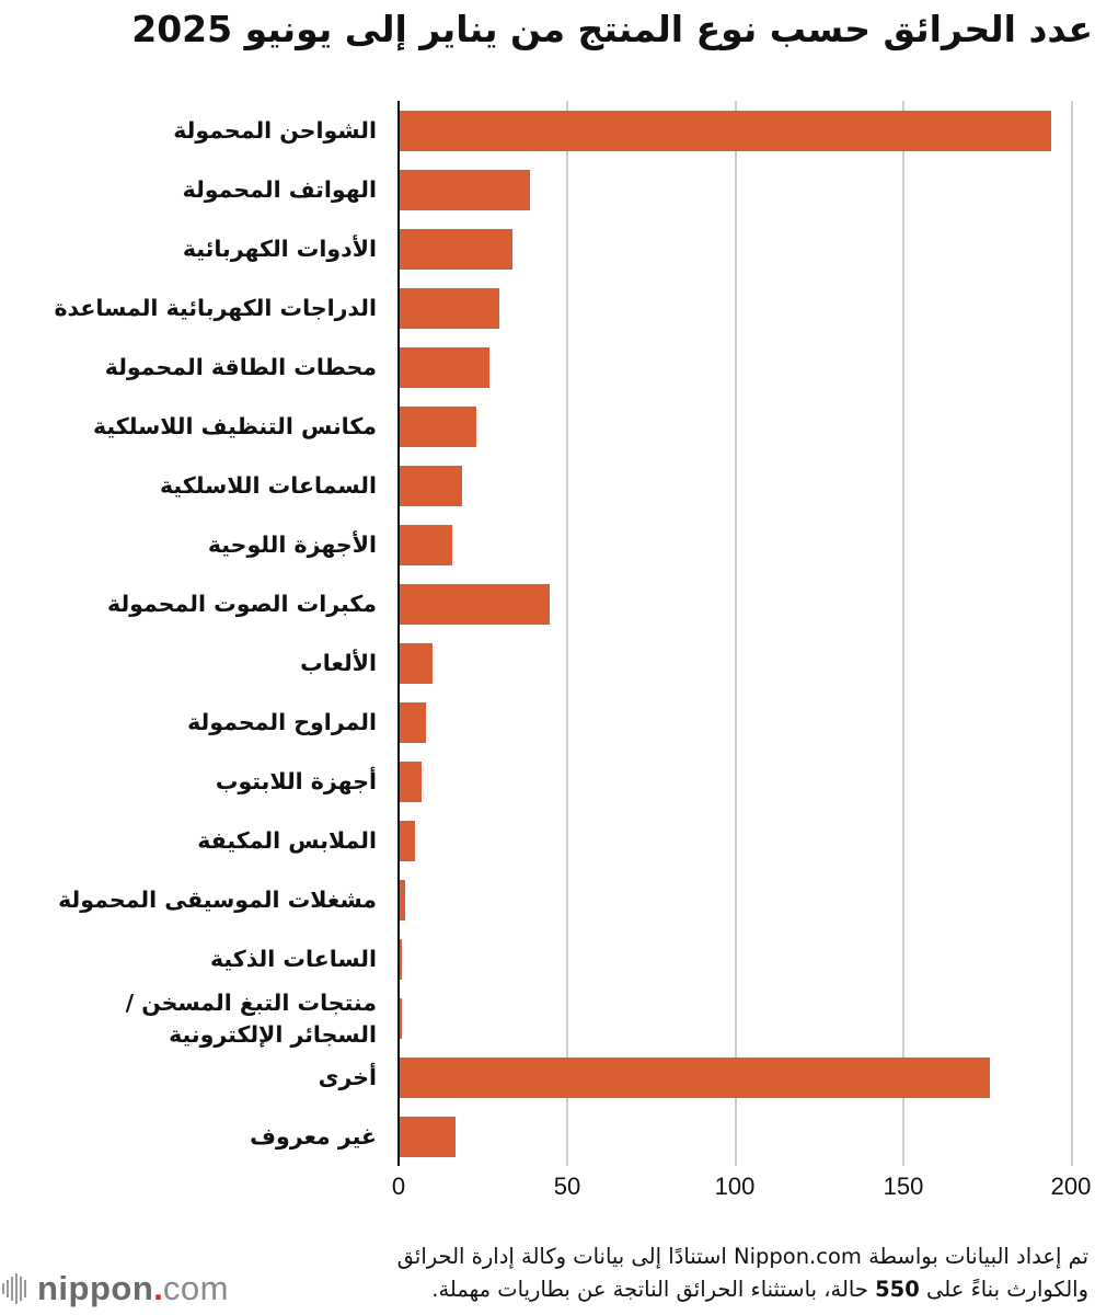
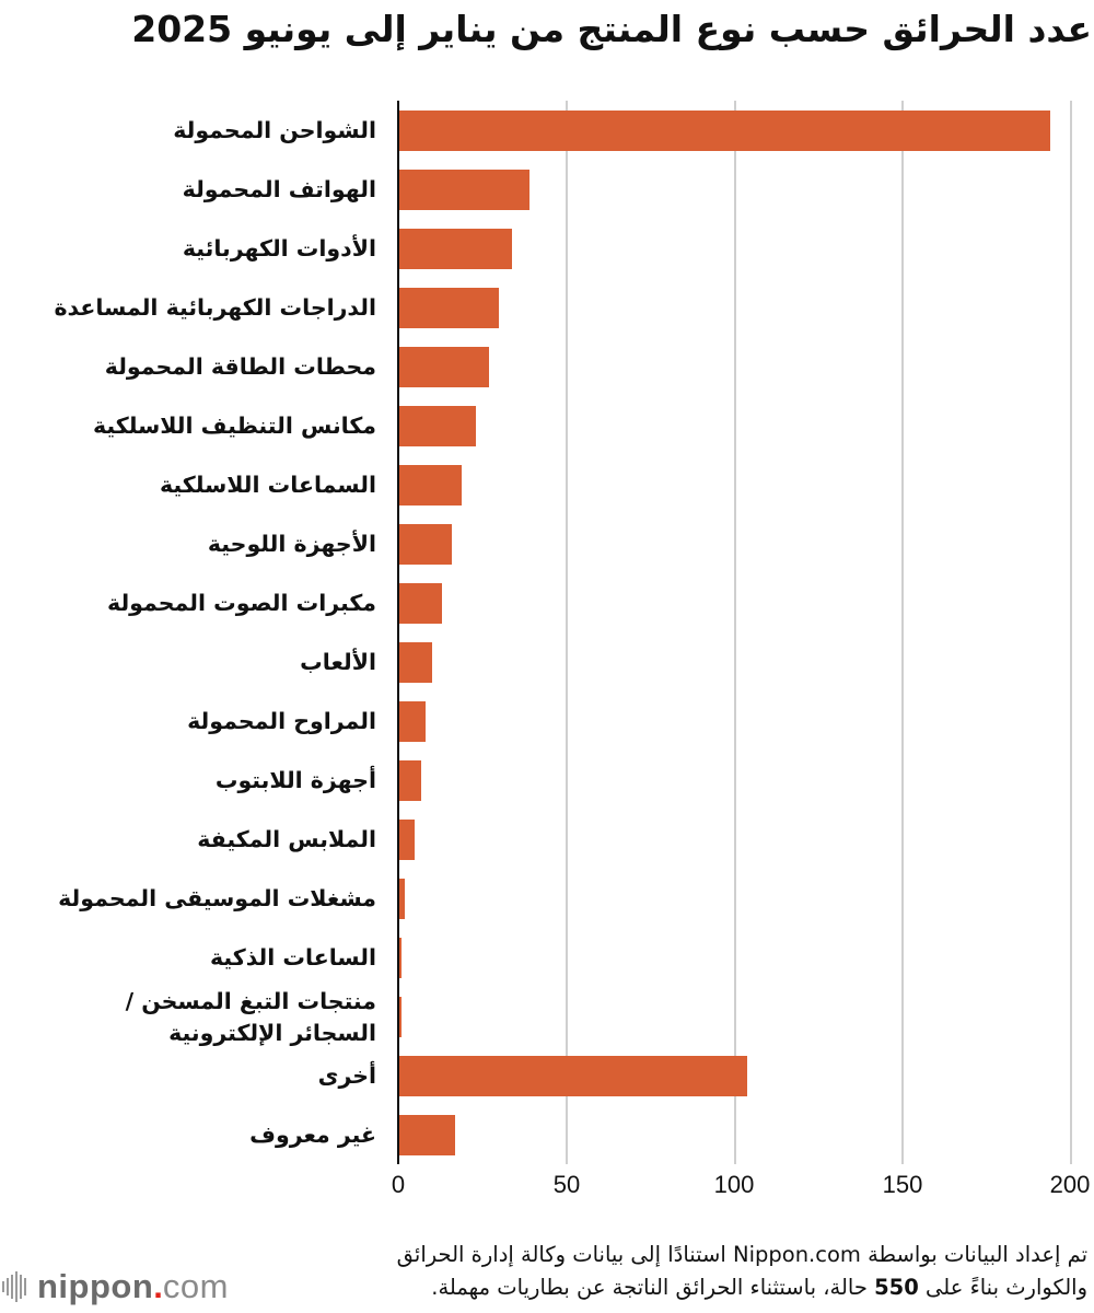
مكبرات الصوت المحمولة: 45 -> 13
أخرى: 176 -> 104
